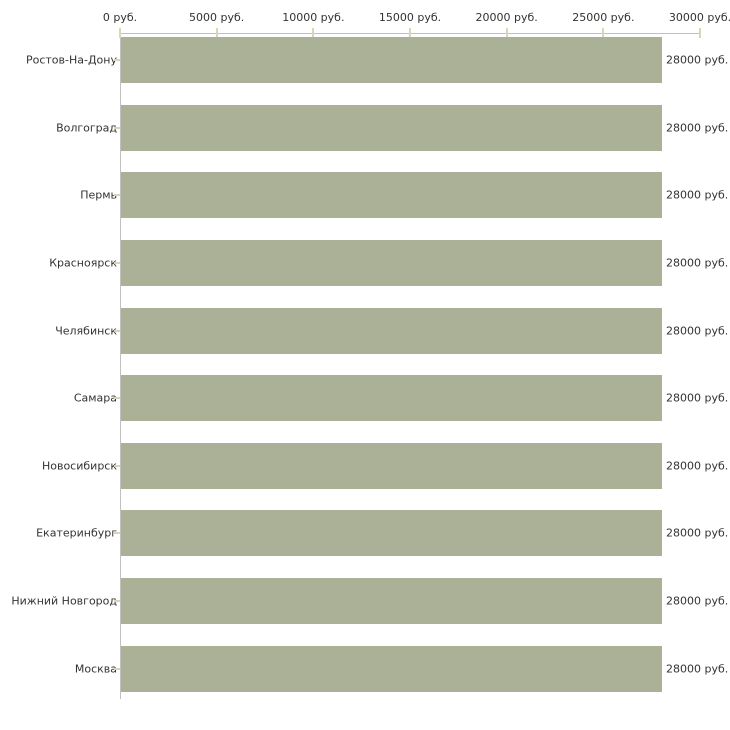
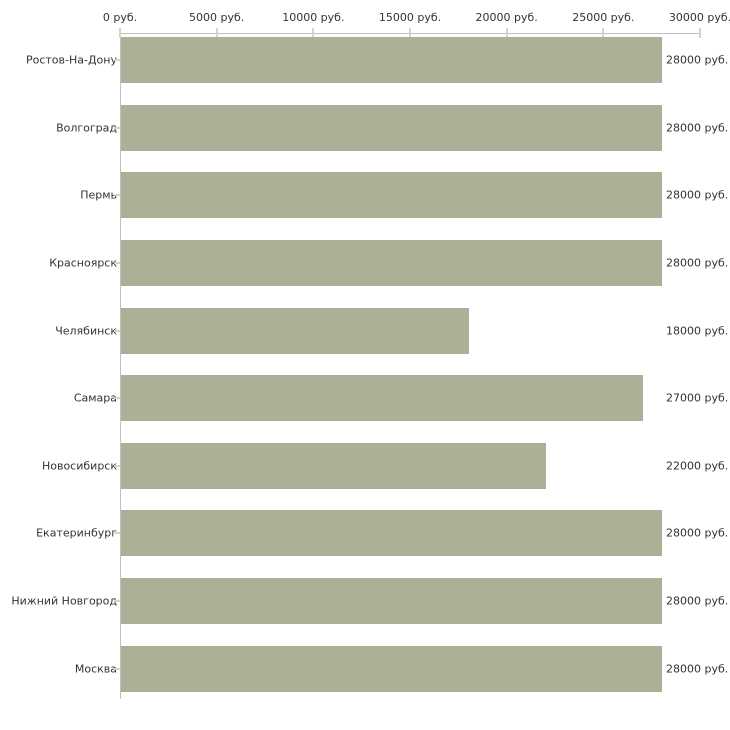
Челябинск: 28000 -> 18000
Самара: 28000 -> 27000
Новосибирск: 28000 -> 22000
